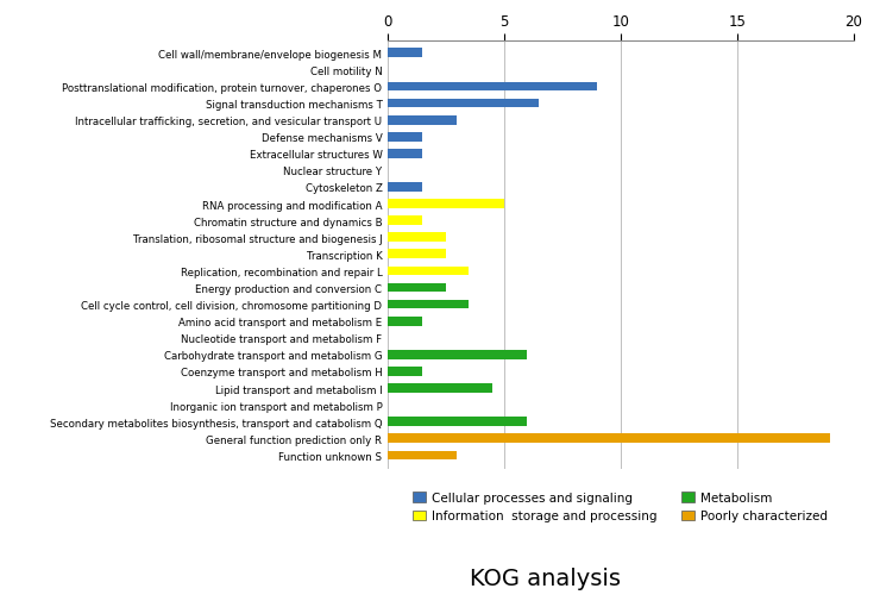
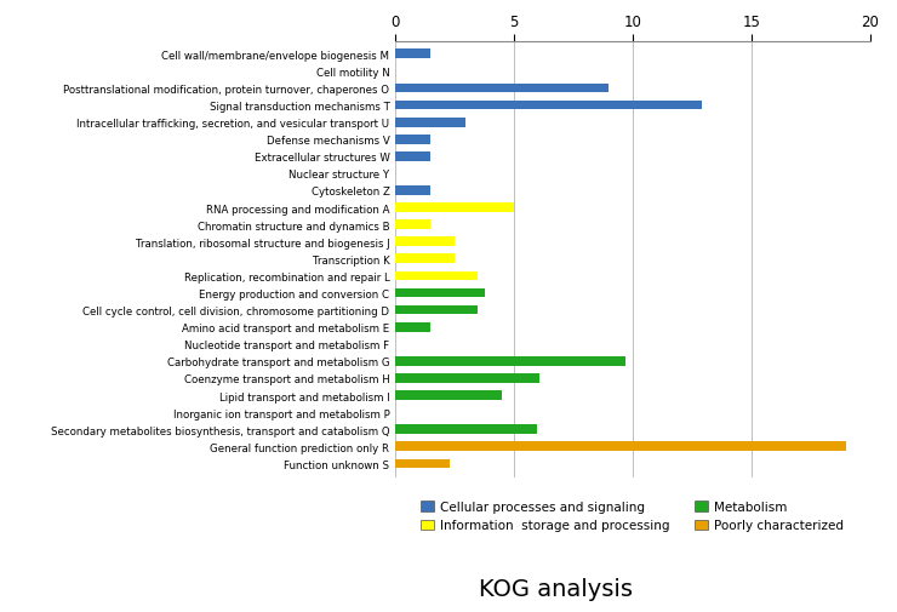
Signal transduction mechanisms T: 6.5 -> 12.9
Energy production and conversion C: 2.5 -> 3.8
Carbohydrate transport and metabolism G: 6.0 -> 9.7
Coenzyme transport and metabolism H: 1.5 -> 6.1
Function unknown S: 3.0 -> 2.3
